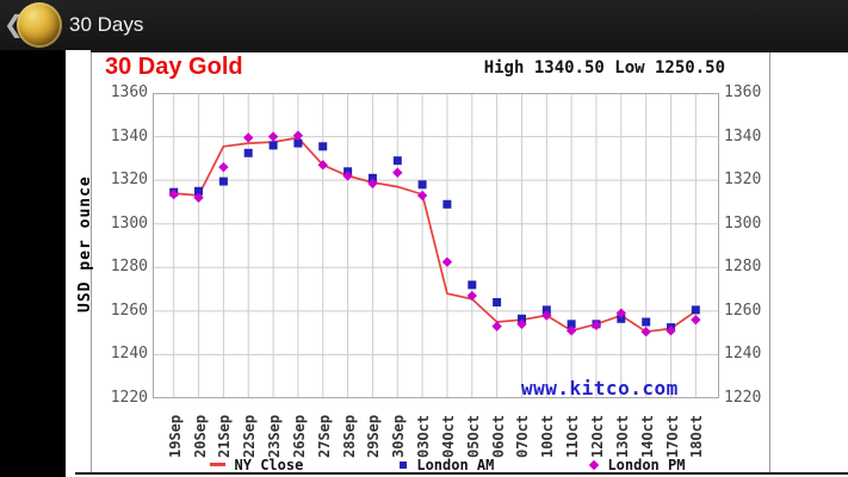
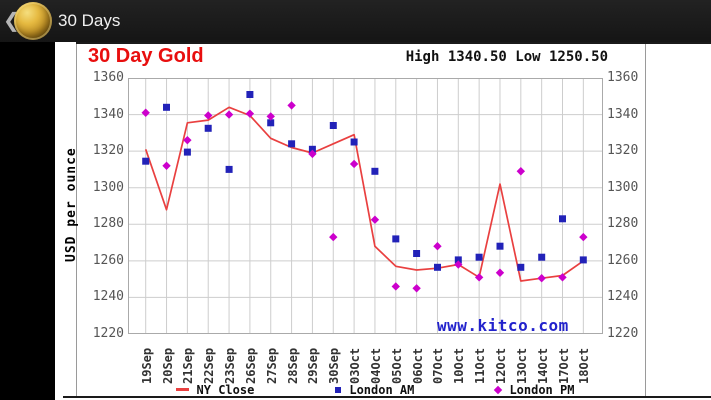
NY Close/19Sep: 1314 -> 1321
London PM/19Sep: 1314 -> 1341
NY Close/20Sep: 1313 -> 1288
London AM/20Sep: 1315 -> 1344
NY Close/23Sep: 1338 -> 1344
London AM/23Sep: 1336 -> 1310
London AM/26Sep: 1337 -> 1351
London PM/27Sep: 1327 -> 1339
London PM/28Sep: 1322 -> 1345
NY Close/30Sep: 1317 -> 1324
London AM/30Sep: 1329 -> 1334
London PM/30Sep: 1324 -> 1273
NY Close/03Oct: 1314 -> 1329
London AM/03Oct: 1318 -> 1325
NY Close/05Oct: 1266 -> 1257
London PM/05Oct: 1267 -> 1246
London PM/06Oct: 1253 -> 1245
London PM/07Oct: 1254 -> 1268
London AM/11Oct: 1254 -> 1262
NY Close/12Oct: 1254 -> 1302
London AM/12Oct: 1254 -> 1268
NY Close/13Oct: 1258 -> 1249
London PM/13Oct: 1259 -> 1309
London AM/14Oct: 1255 -> 1262
London AM/17Oct: 1252 -> 1283
London PM/18Oct: 1256 -> 1273
